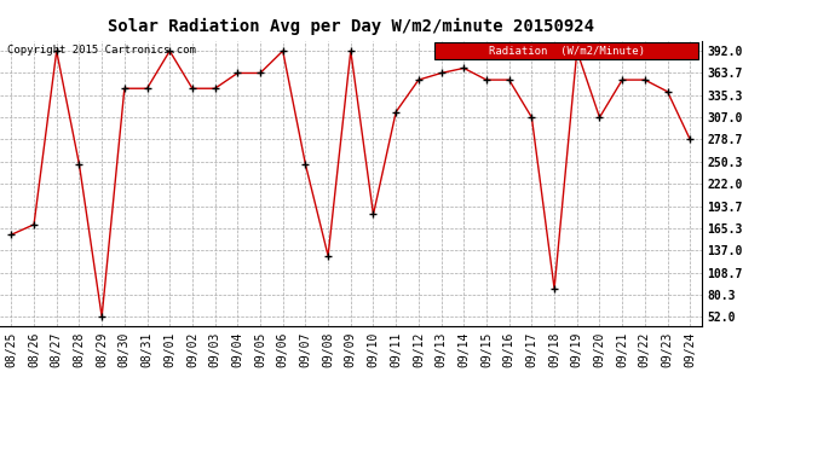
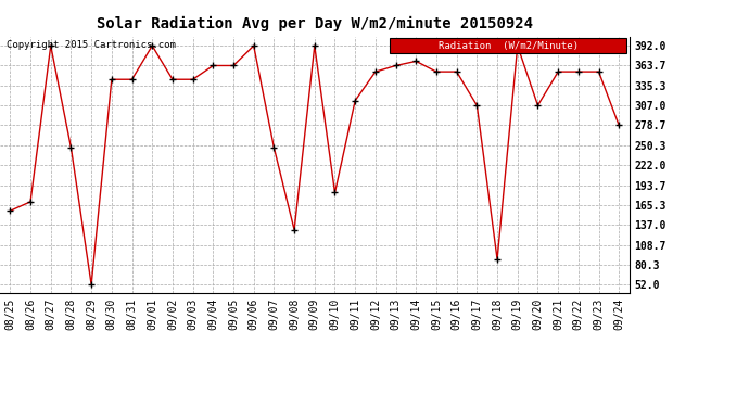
09/23: 340 -> 355
